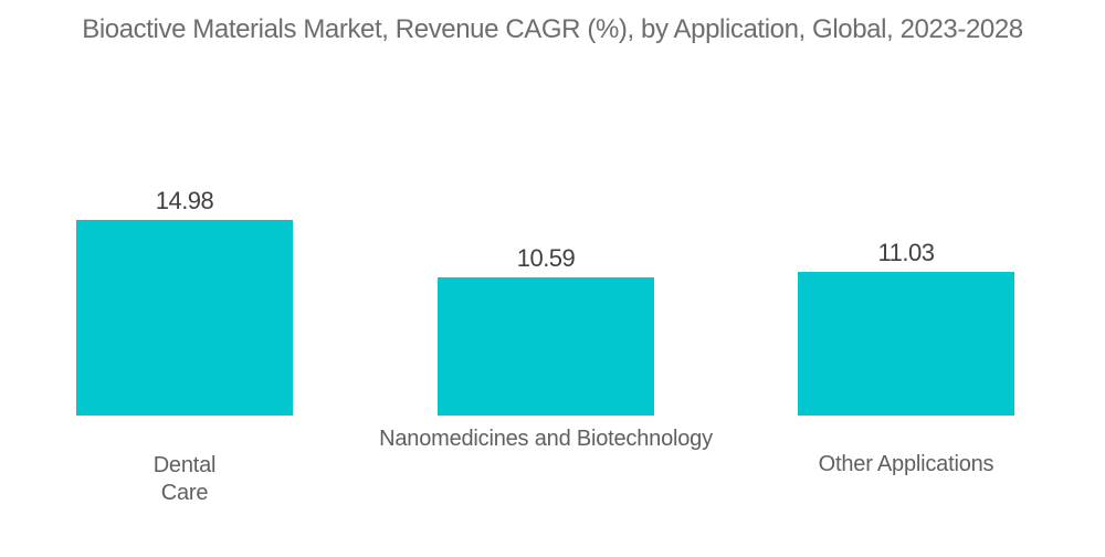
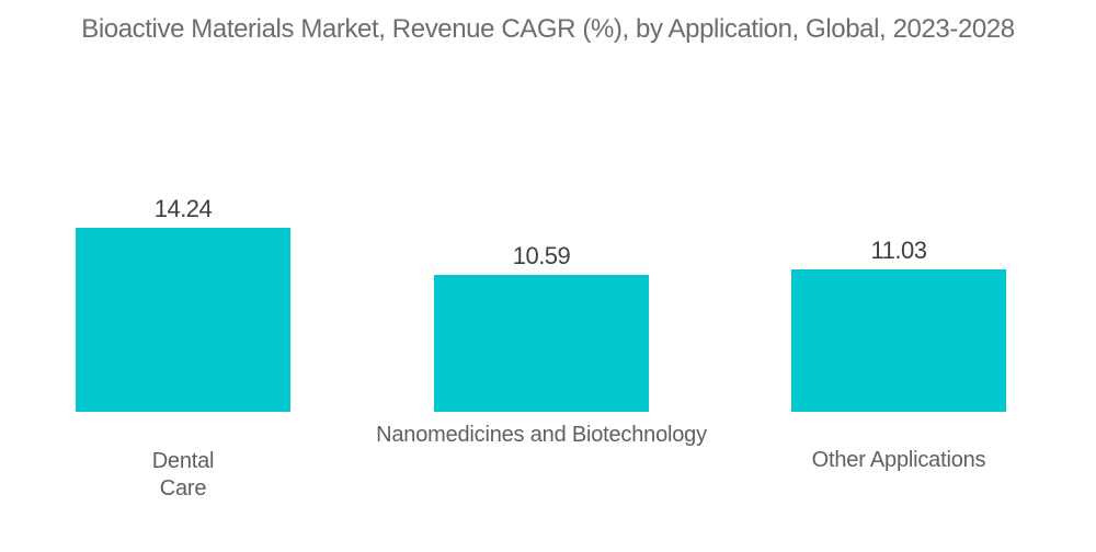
Dental Care: 14.98 -> 14.24
